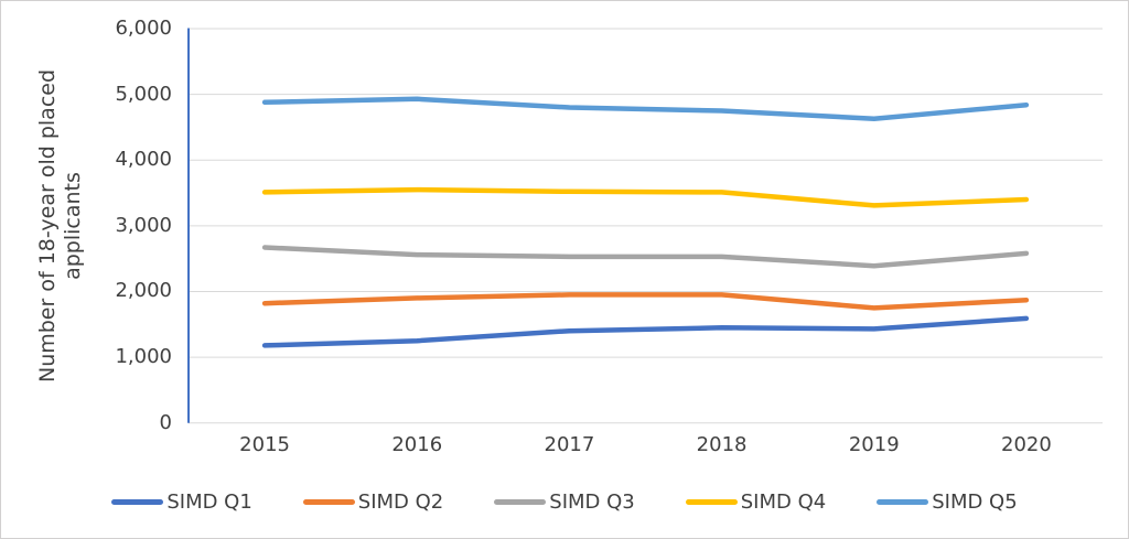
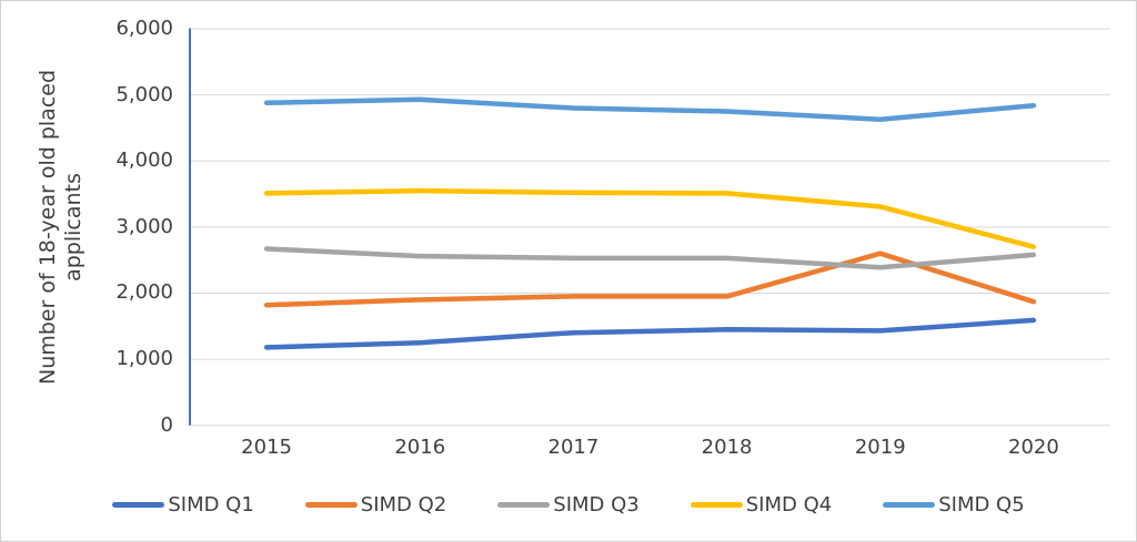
SIMD Q2/2019: 1800 -> 2600
SIMD Q4/2020: 3400 -> 2700
